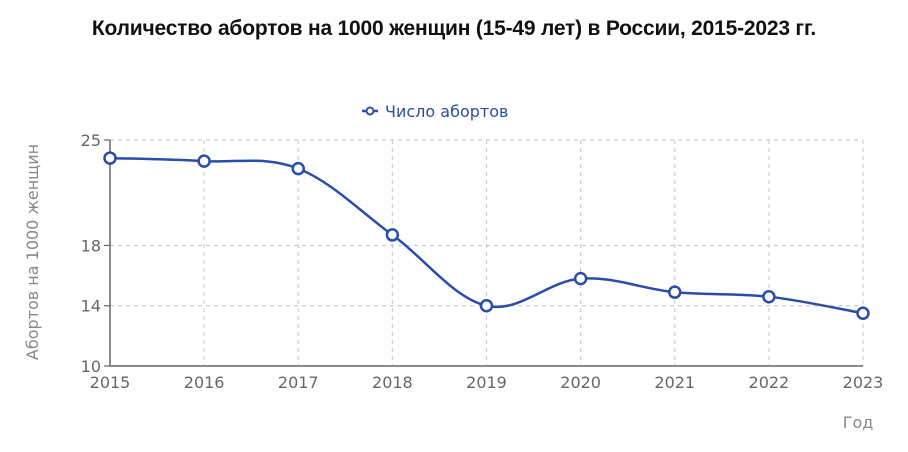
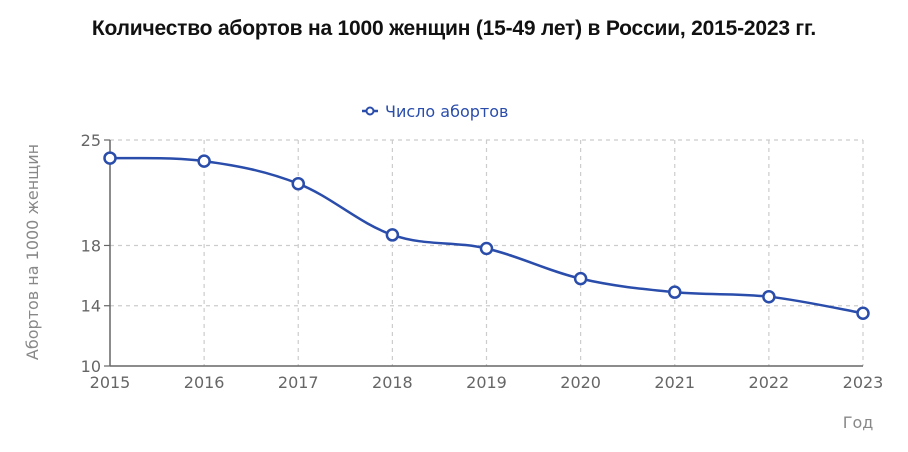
2017: 23.1 -> 22.1
2019: 14.0 -> 17.8
